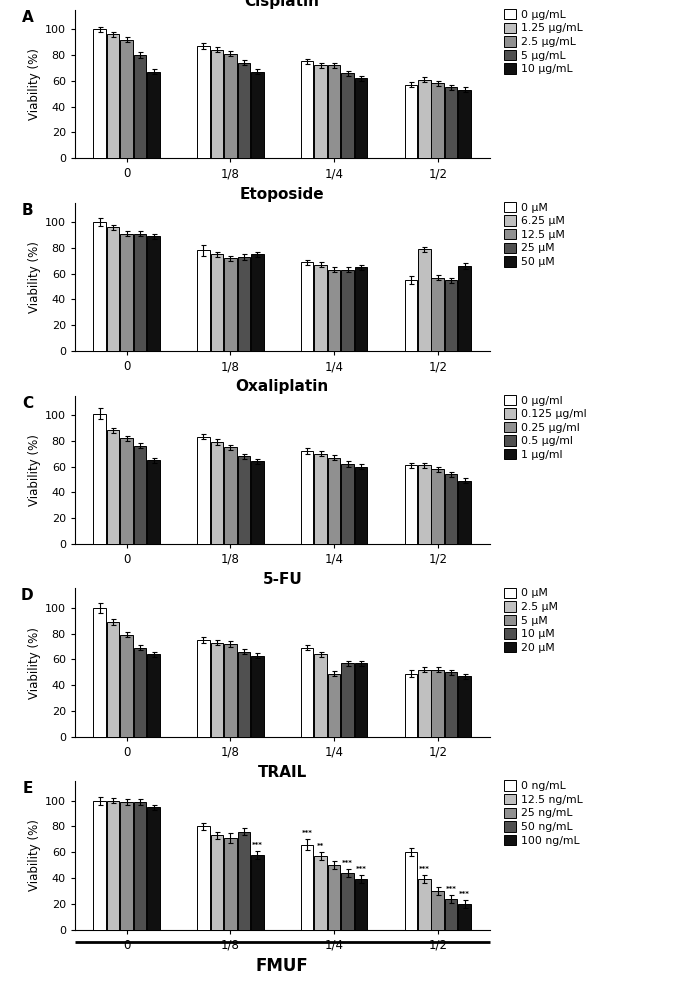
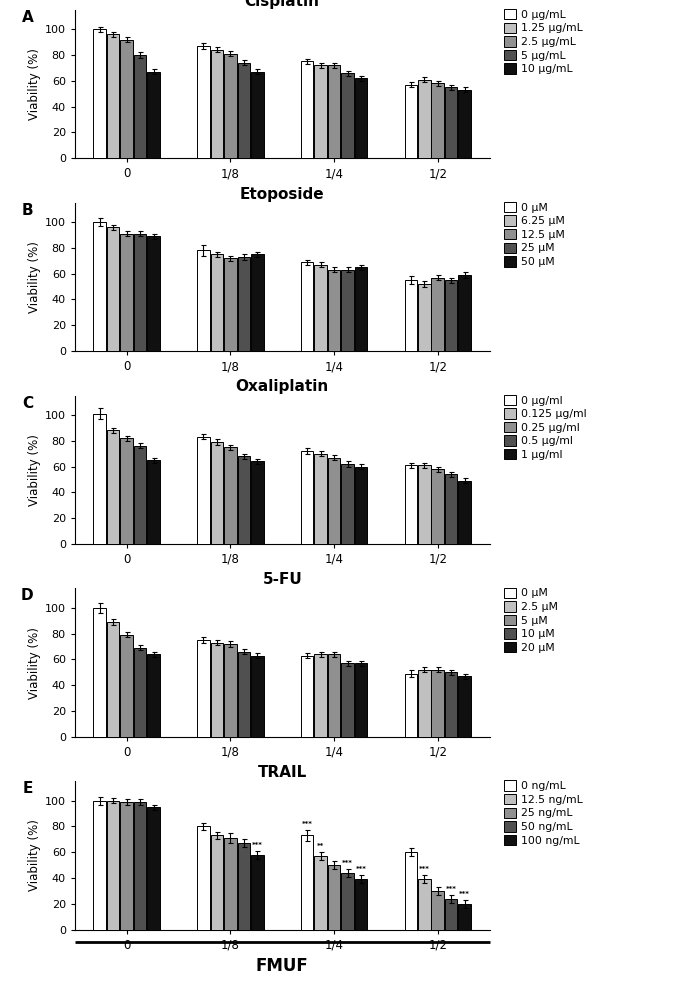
Etoposide/6.25 μM/1/2: 79 -> 52
Etoposide/50 μM/1/2: 66 -> 59
5-FU/0 μM/1/4: 69 -> 63
5-FU/5 μM/1/4: 49 -> 64
TRAIL/50 ng/mL/1/8: 76 -> 67
TRAIL/0 ng/mL/1/4: 66 -> 73
